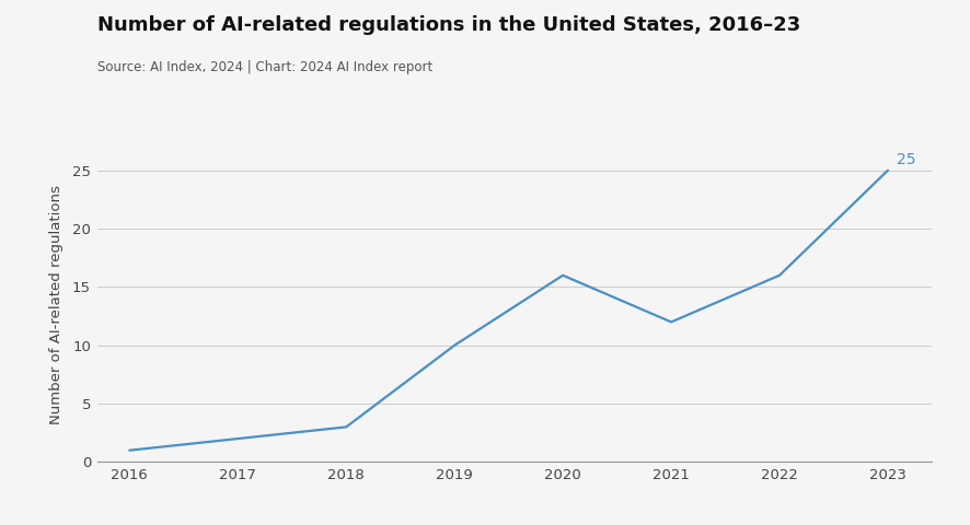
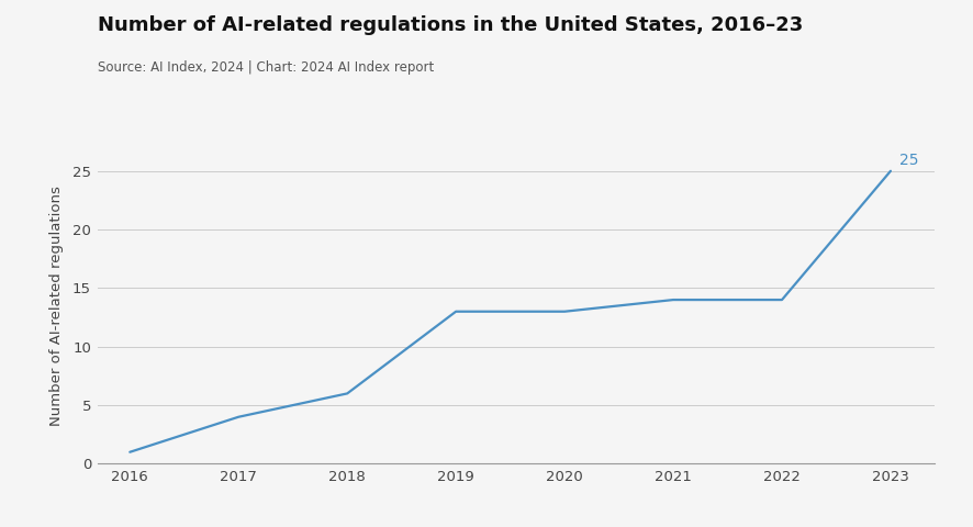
2017: 2 -> 4
2018: 3 -> 6
2019: 10 -> 13
2020: 16 -> 13
2021: 12 -> 14
2022: 16 -> 14
